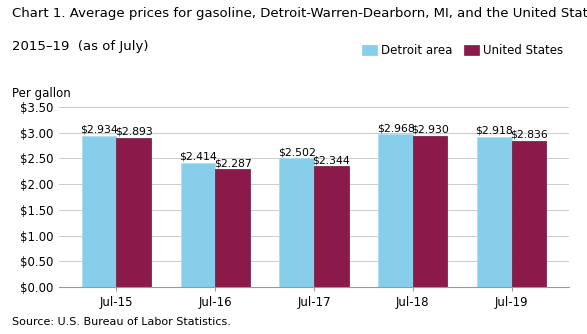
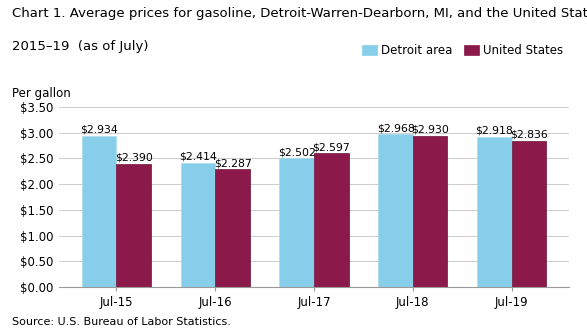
United States/Jul-15: $2.893 -> $2.390
United States/Jul-17: $2.344 -> $2.597
